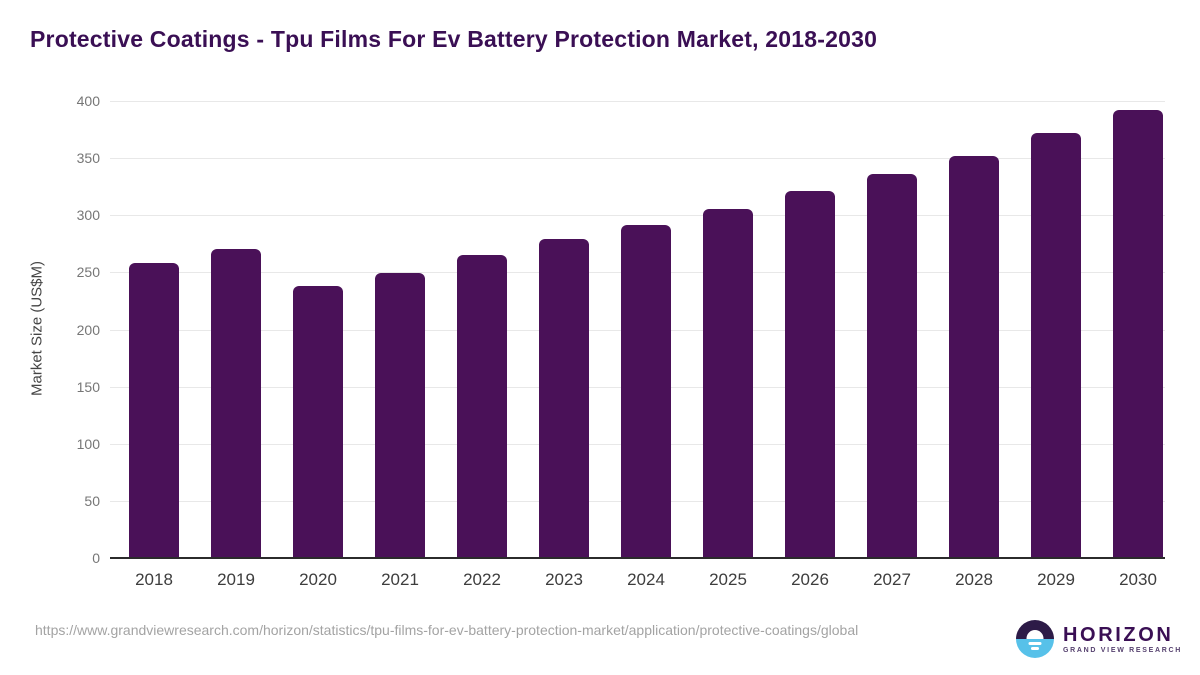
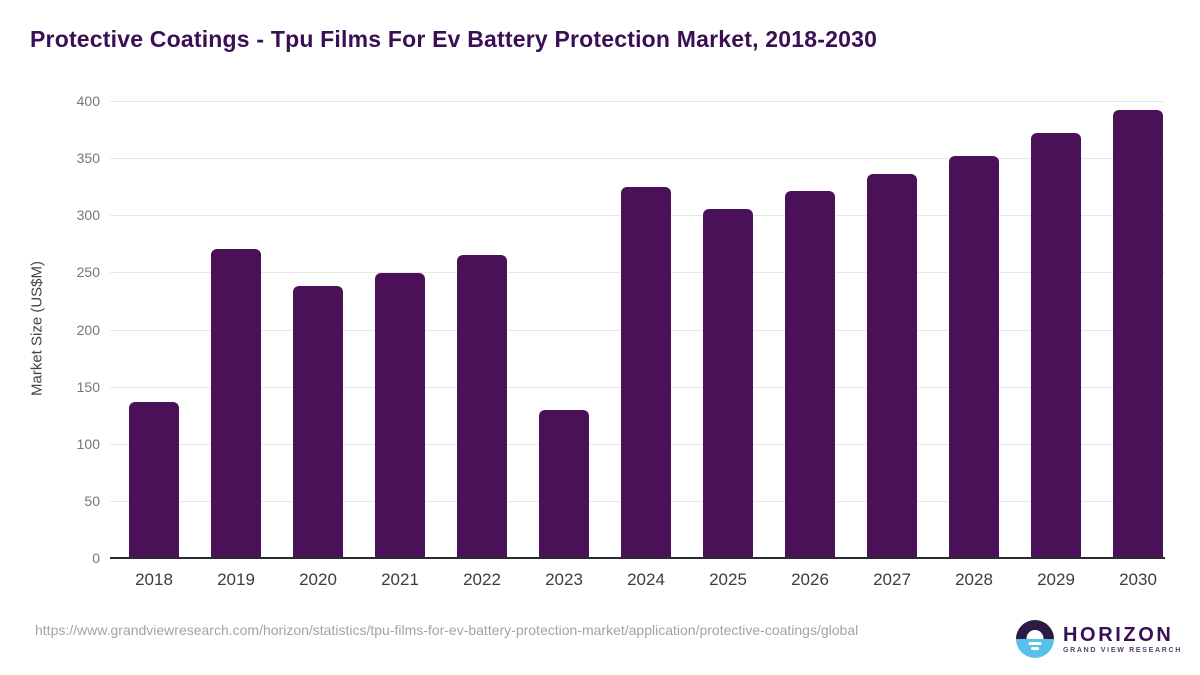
2018: 257 -> 136
2023: 278 -> 129
2024: 291 -> 324
